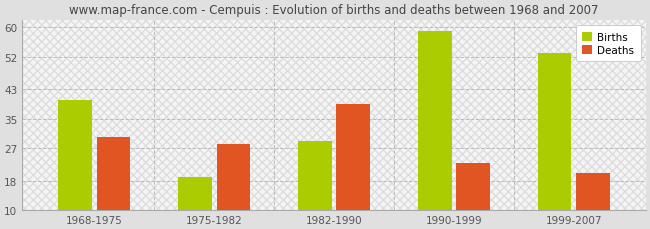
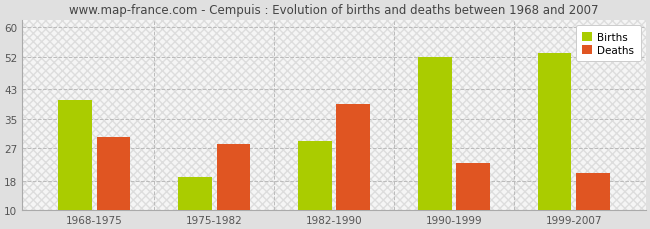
Births/1990-1999: 59 -> 52
